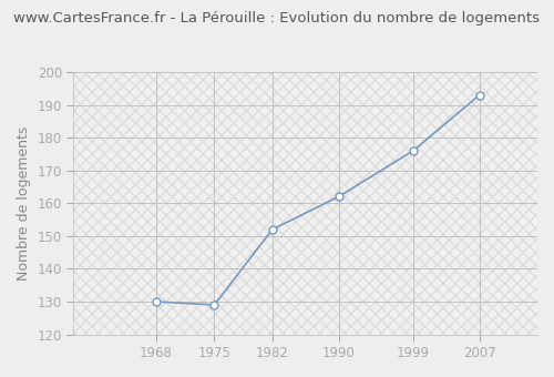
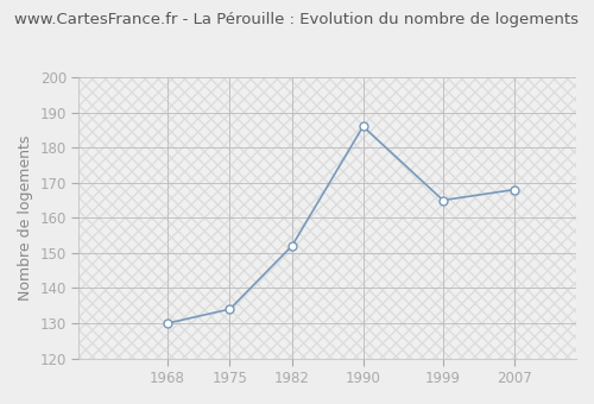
1975: 129 -> 134
1990: 162 -> 186
1999: 176 -> 165
2007: 193 -> 168
